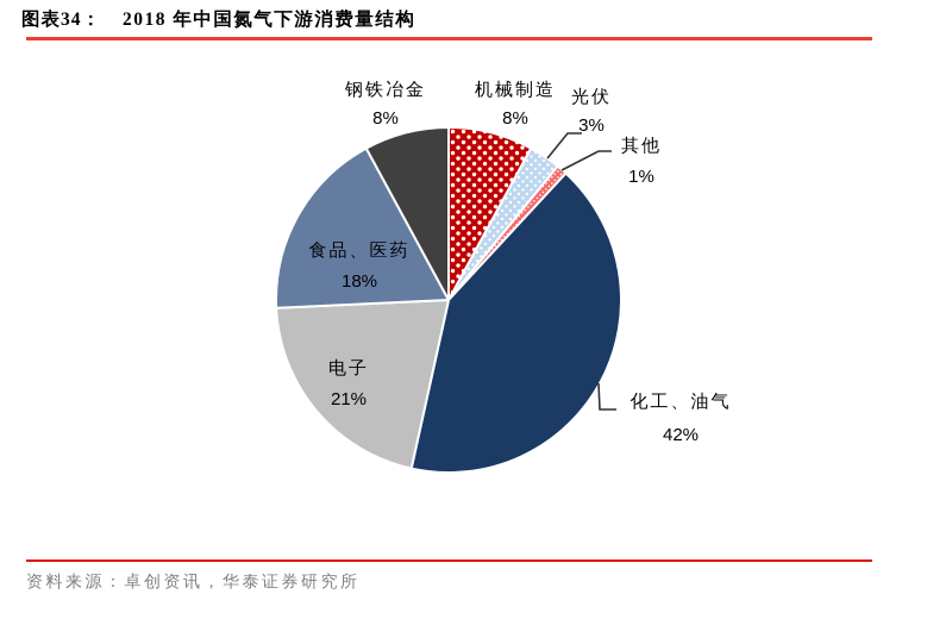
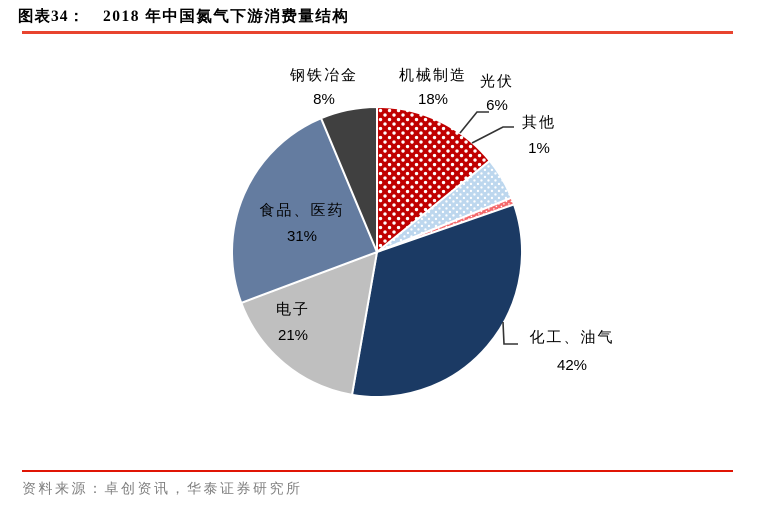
机械制造: 8% -> 18%
光伏: 3% -> 6%
食品、医药: 18% -> 31%
